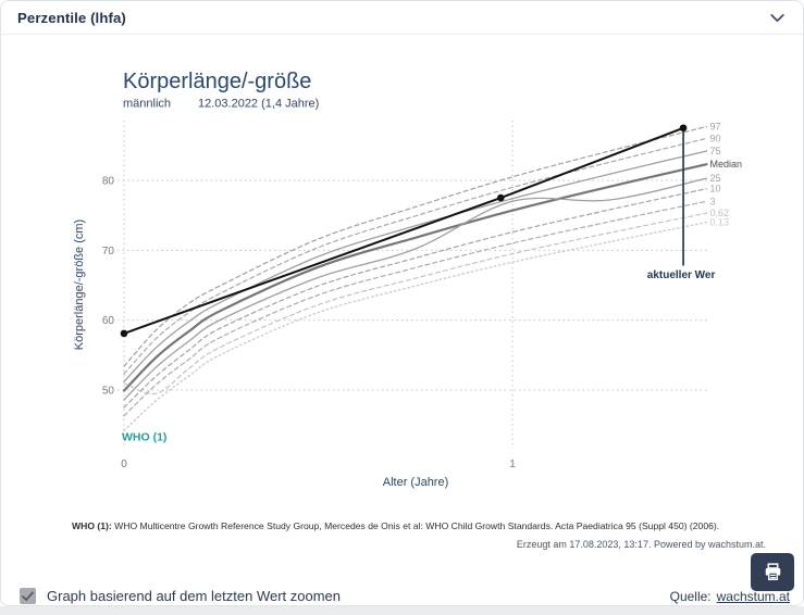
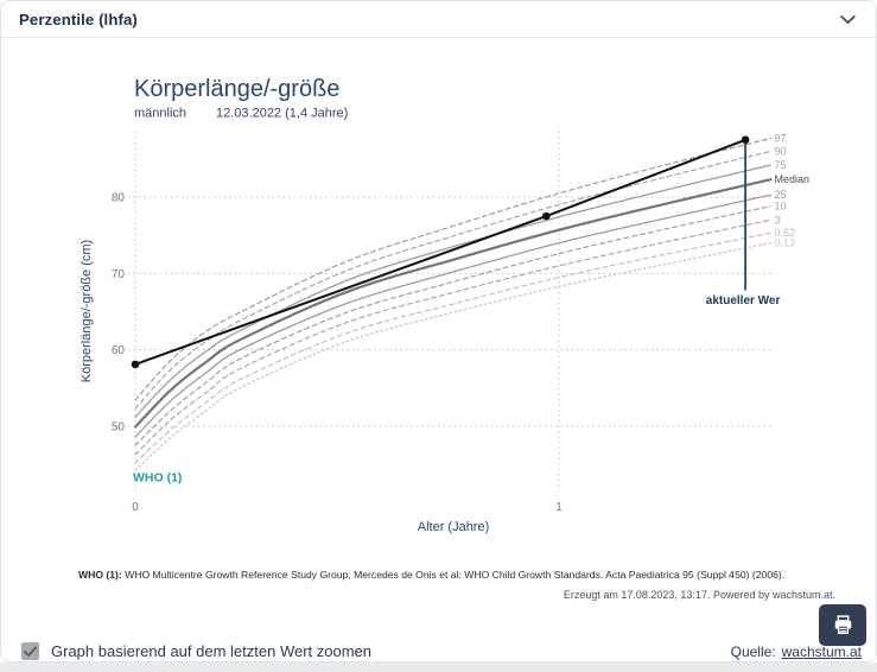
0,62/0: 51 -> 45
25/1: 77 -> 74
